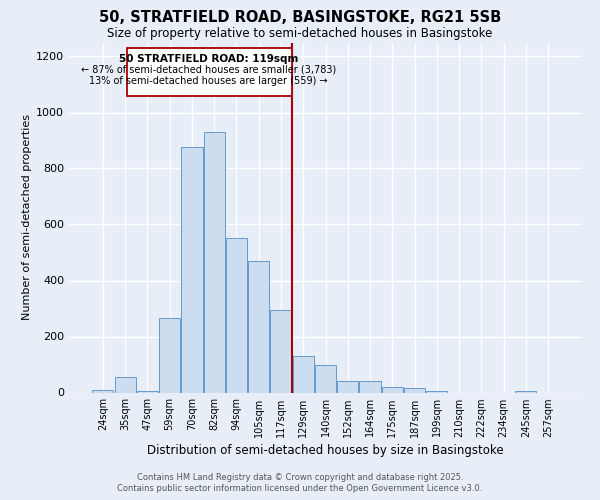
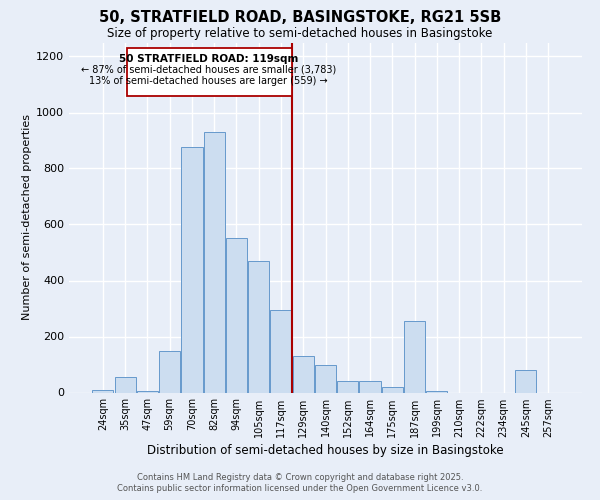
59sqm: 265 -> 150
187sqm: 15 -> 255
245sqm: 5 -> 80
